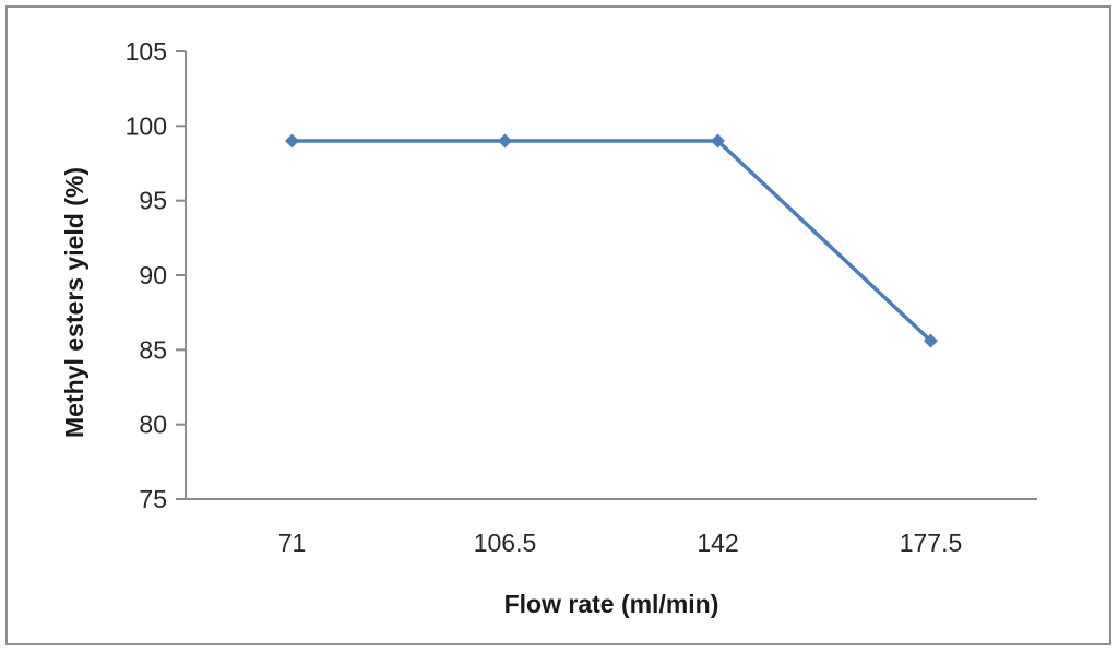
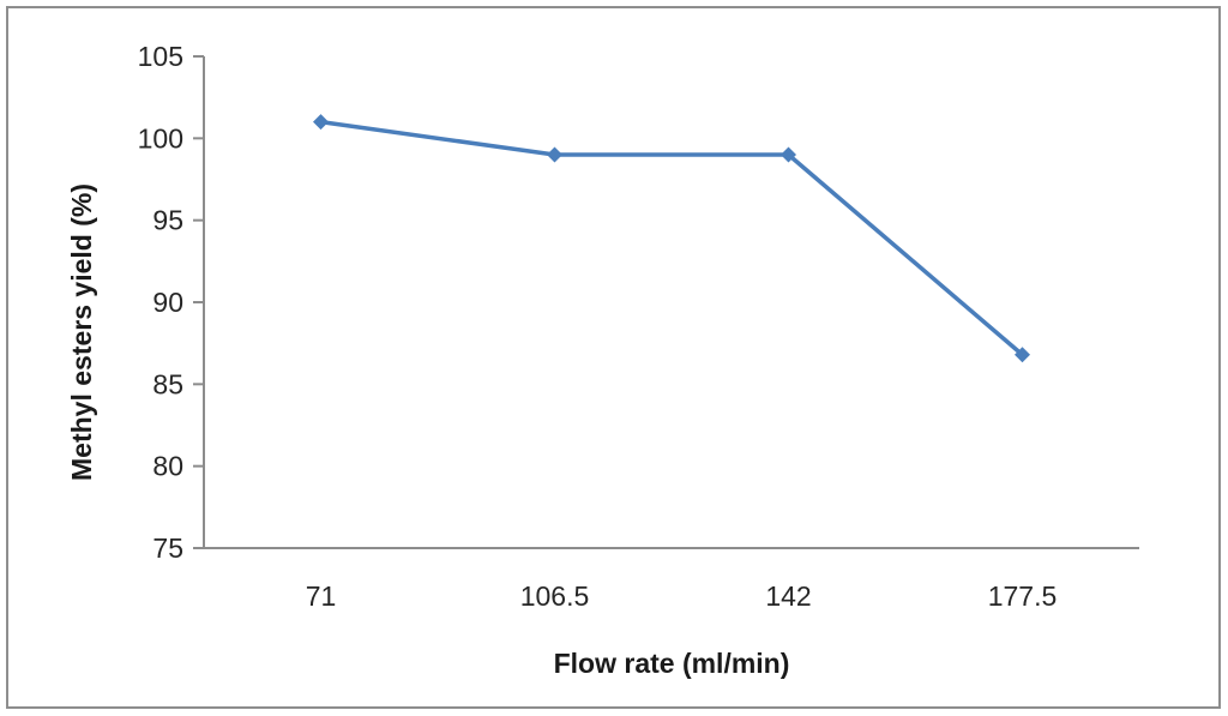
71: 99.0 -> 101.0
177.5: 85.6 -> 86.8
